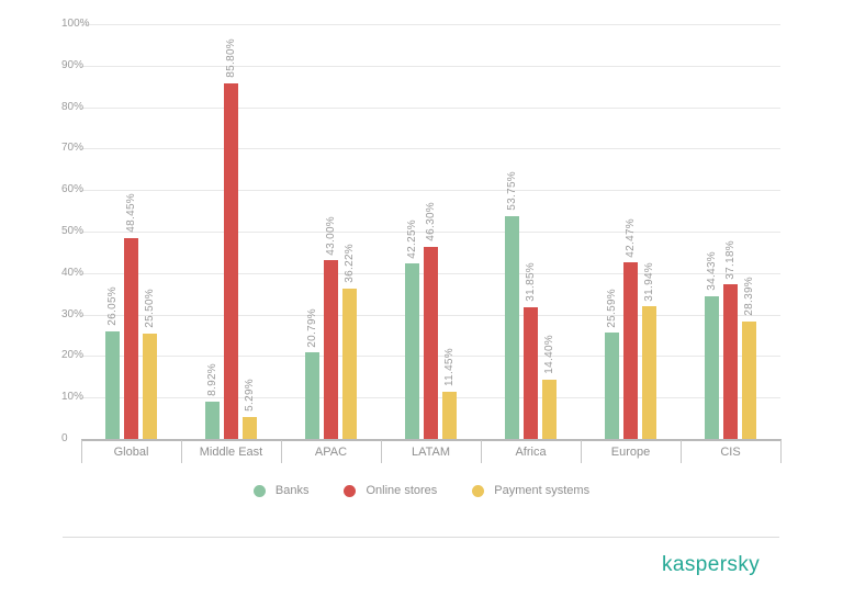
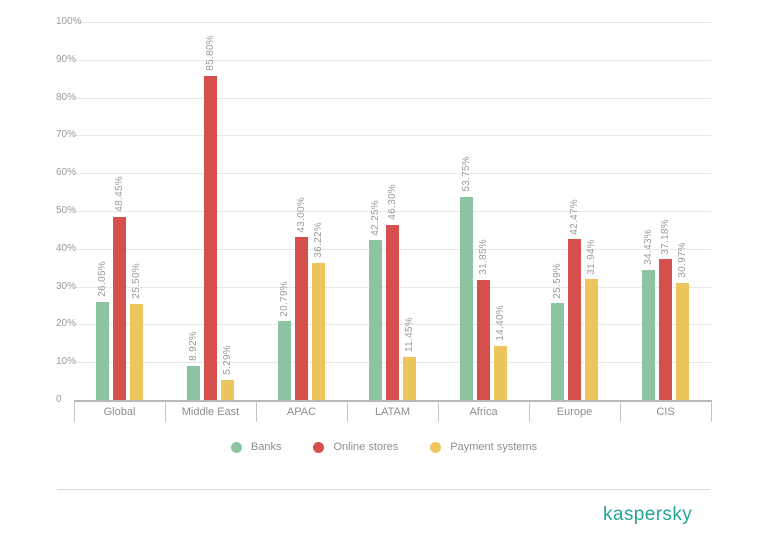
Payment systems/CIS: 28.39% -> 30.97%
